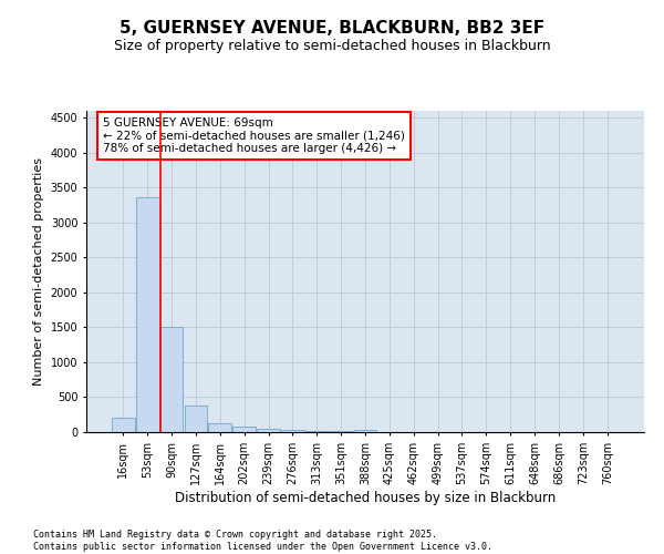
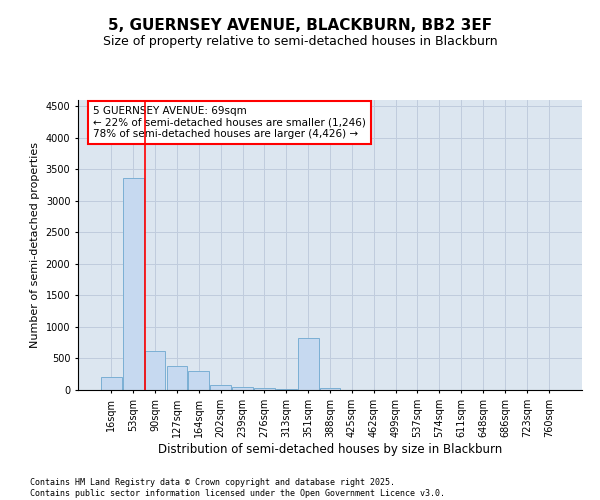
90sqm: 1500 -> 620
164sqm: 130 -> 300
351sqm: 10 -> 820
